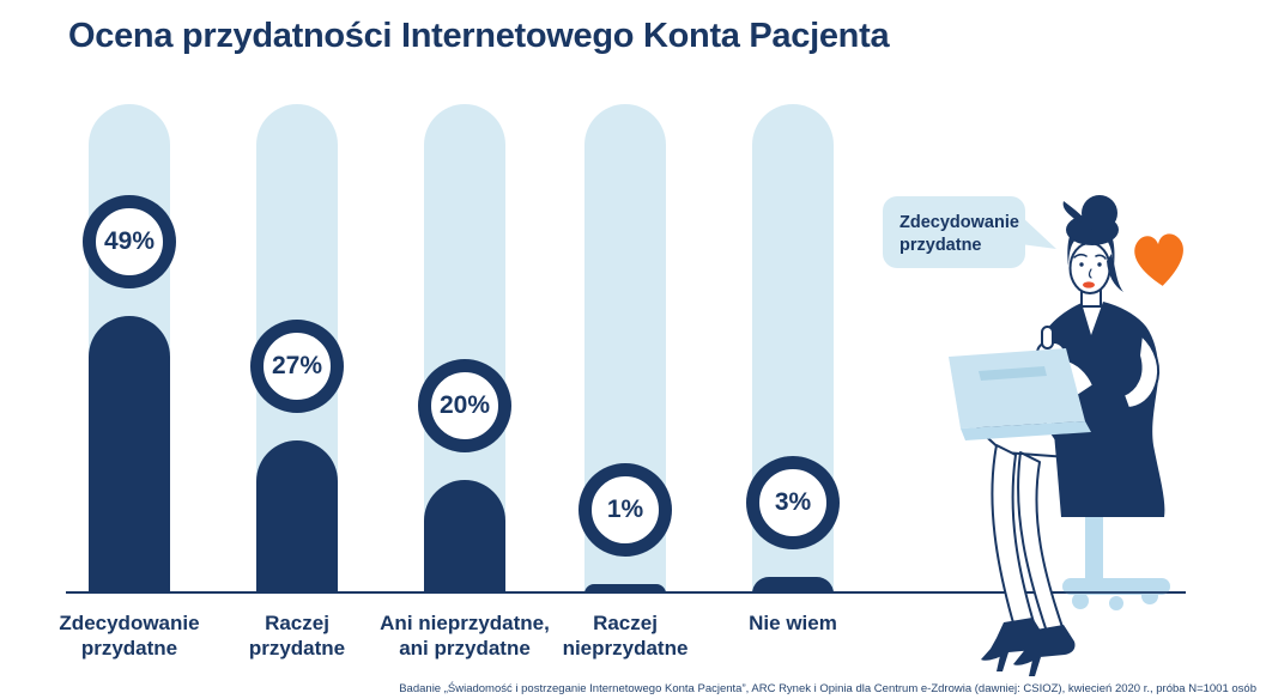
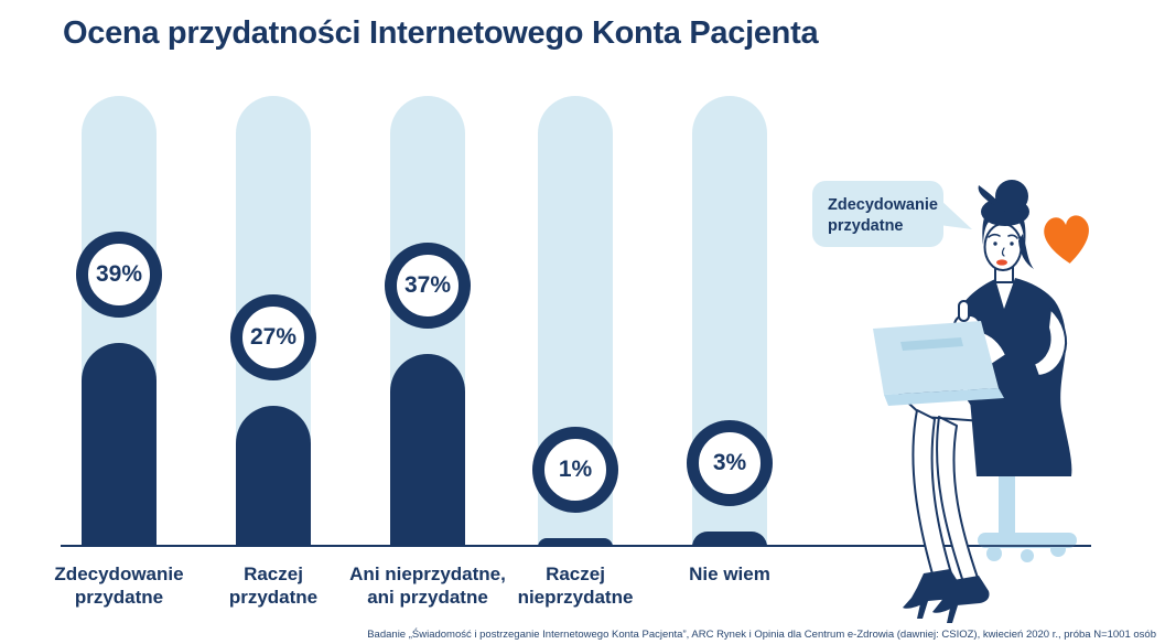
Zdecydowanie przydatne: 49% -> 39%
Ani nieprzydatne, ani przydatne: 20% -> 37%
